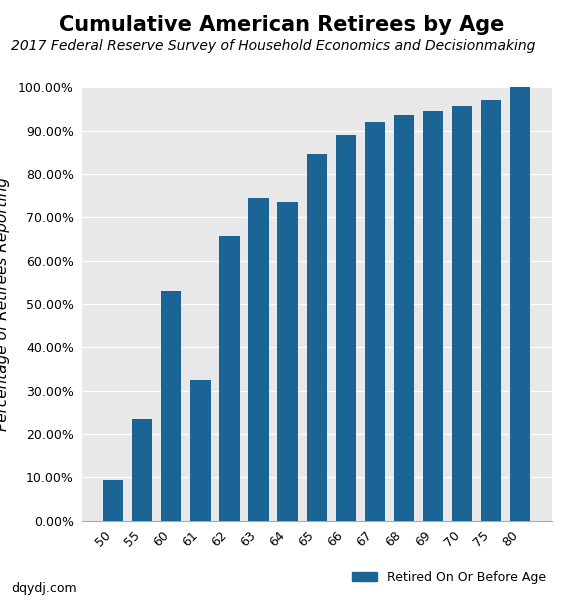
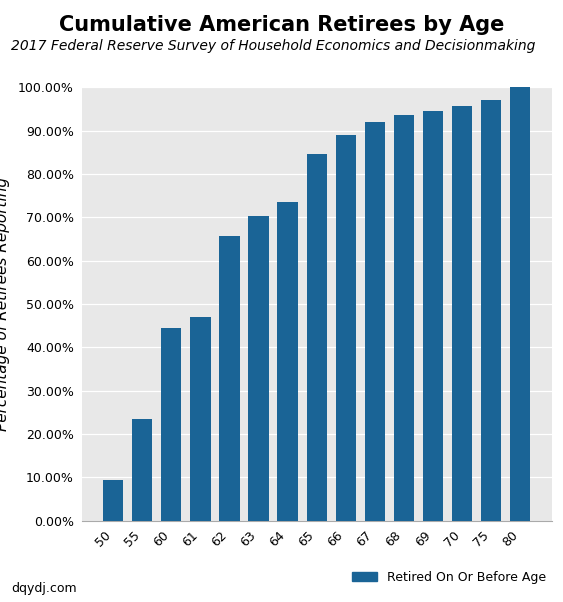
60: 53.0% -> 44.5%
61: 32.5% -> 47.0%
63: 74.5% -> 70.3%
